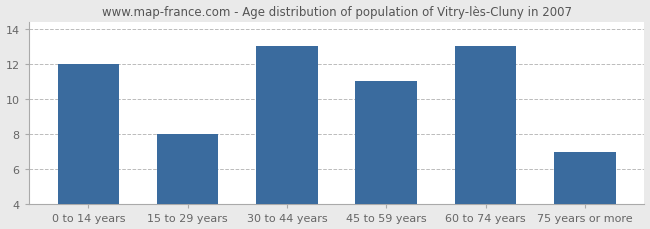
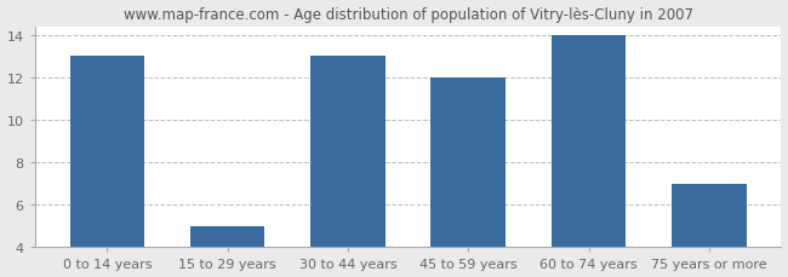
0 to 14 years: 12 -> 13
15 to 29 years: 8 -> 5
45 to 59 years: 11 -> 12
60 to 74 years: 13 -> 14
